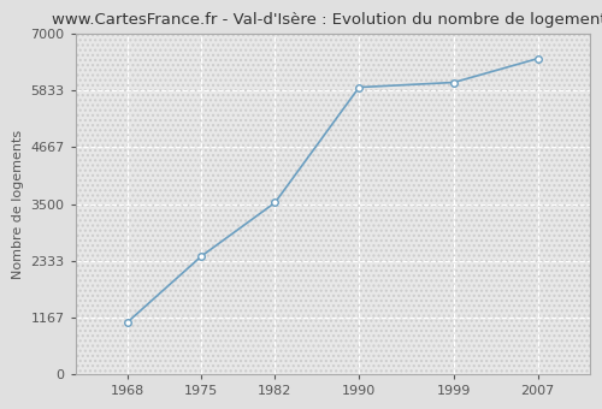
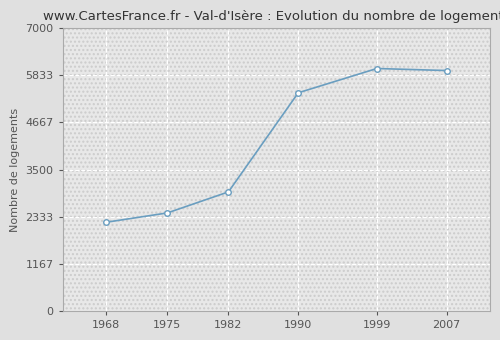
1968: 1080 -> 2200
1982: 3530 -> 2950
1990: 5900 -> 5400
2007: 6490 -> 5950
